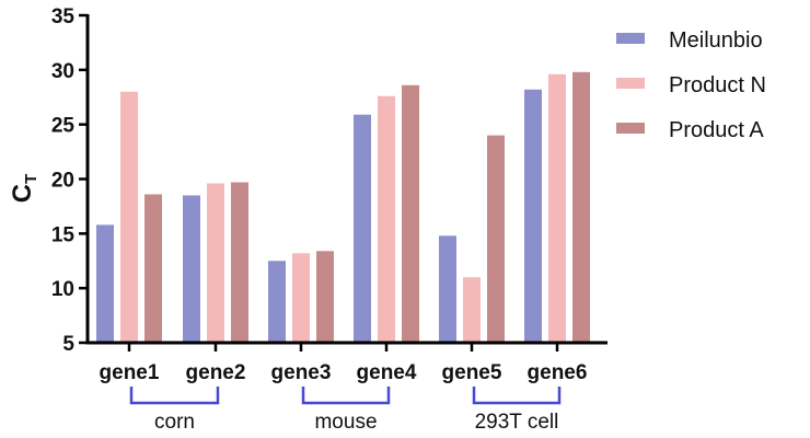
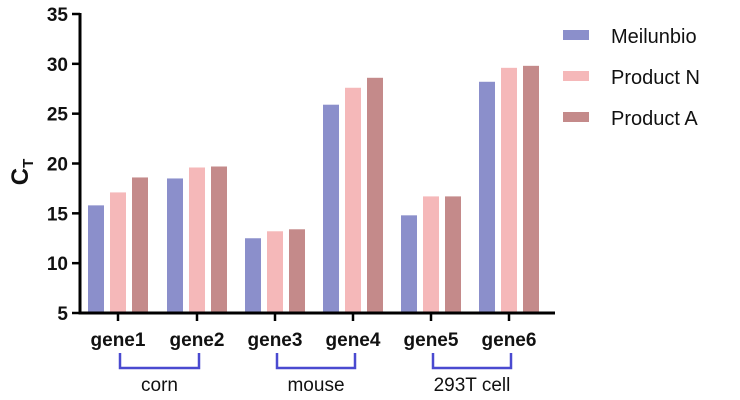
Product N/gene1: 28 -> 17
Product N/gene5: 11 -> 17
Product A/gene5: 24 -> 17
